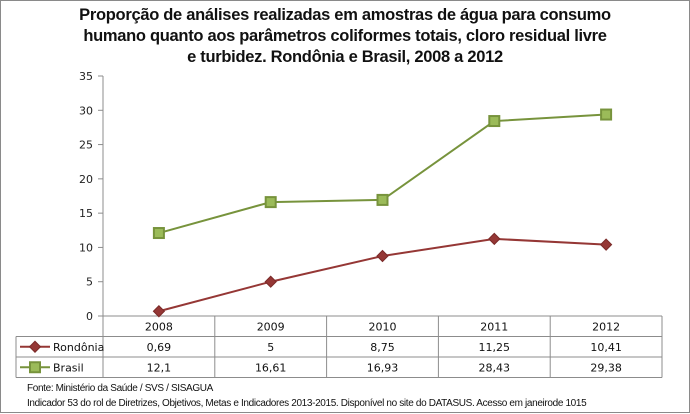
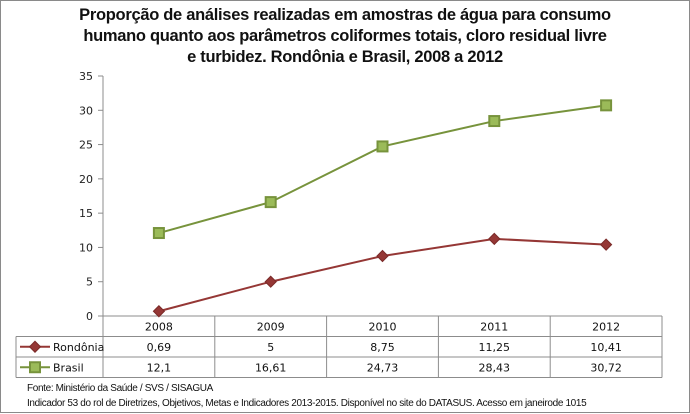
Brasil/2010: 16,93 -> 24,73
Brasil/2012: 29,38 -> 30,72
